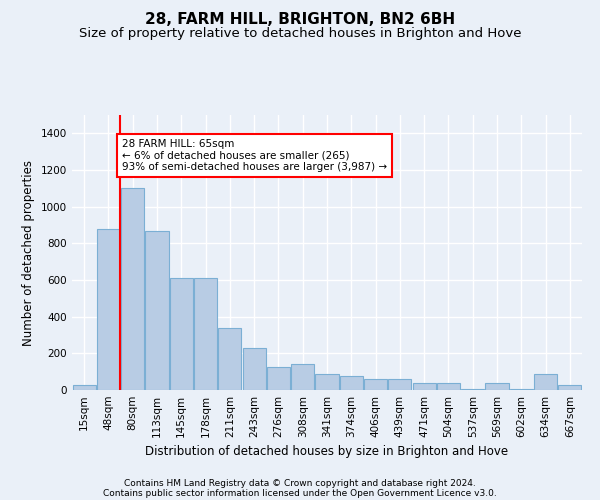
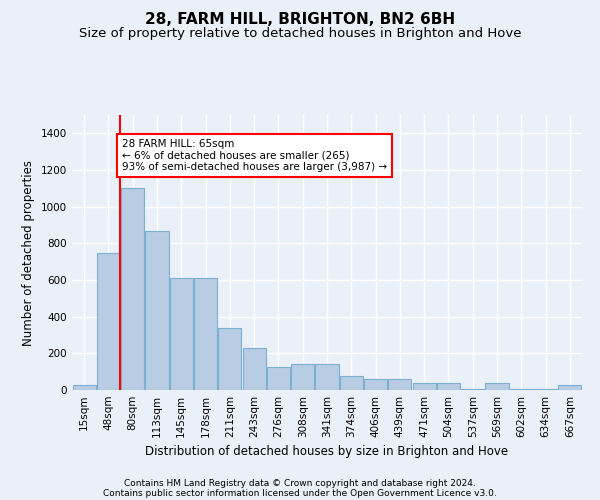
48sqm: 880 -> 750
341sqm: 90 -> 140
634sqm: 90 -> 0
